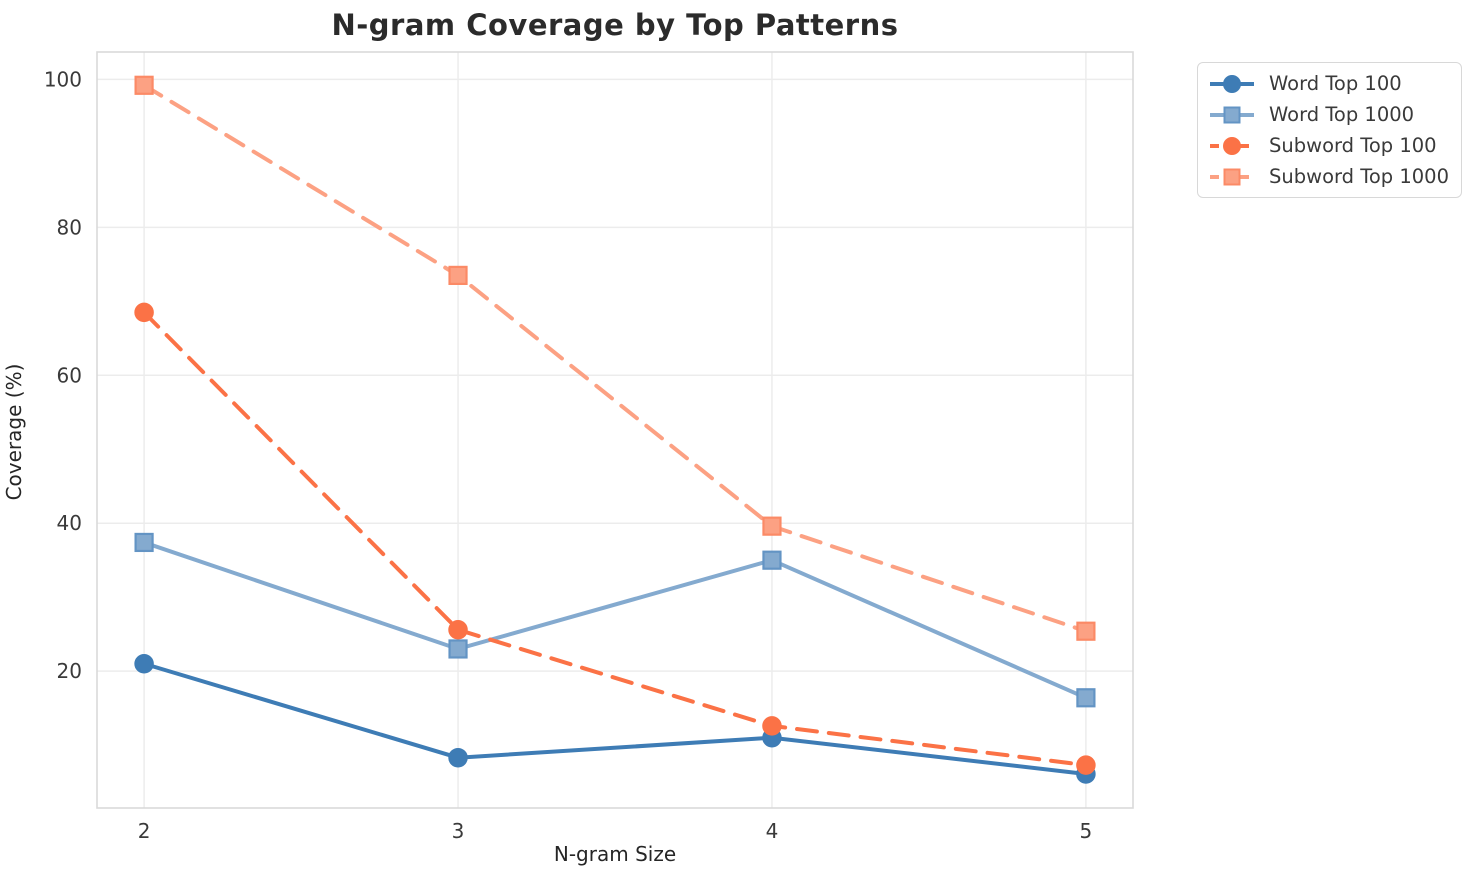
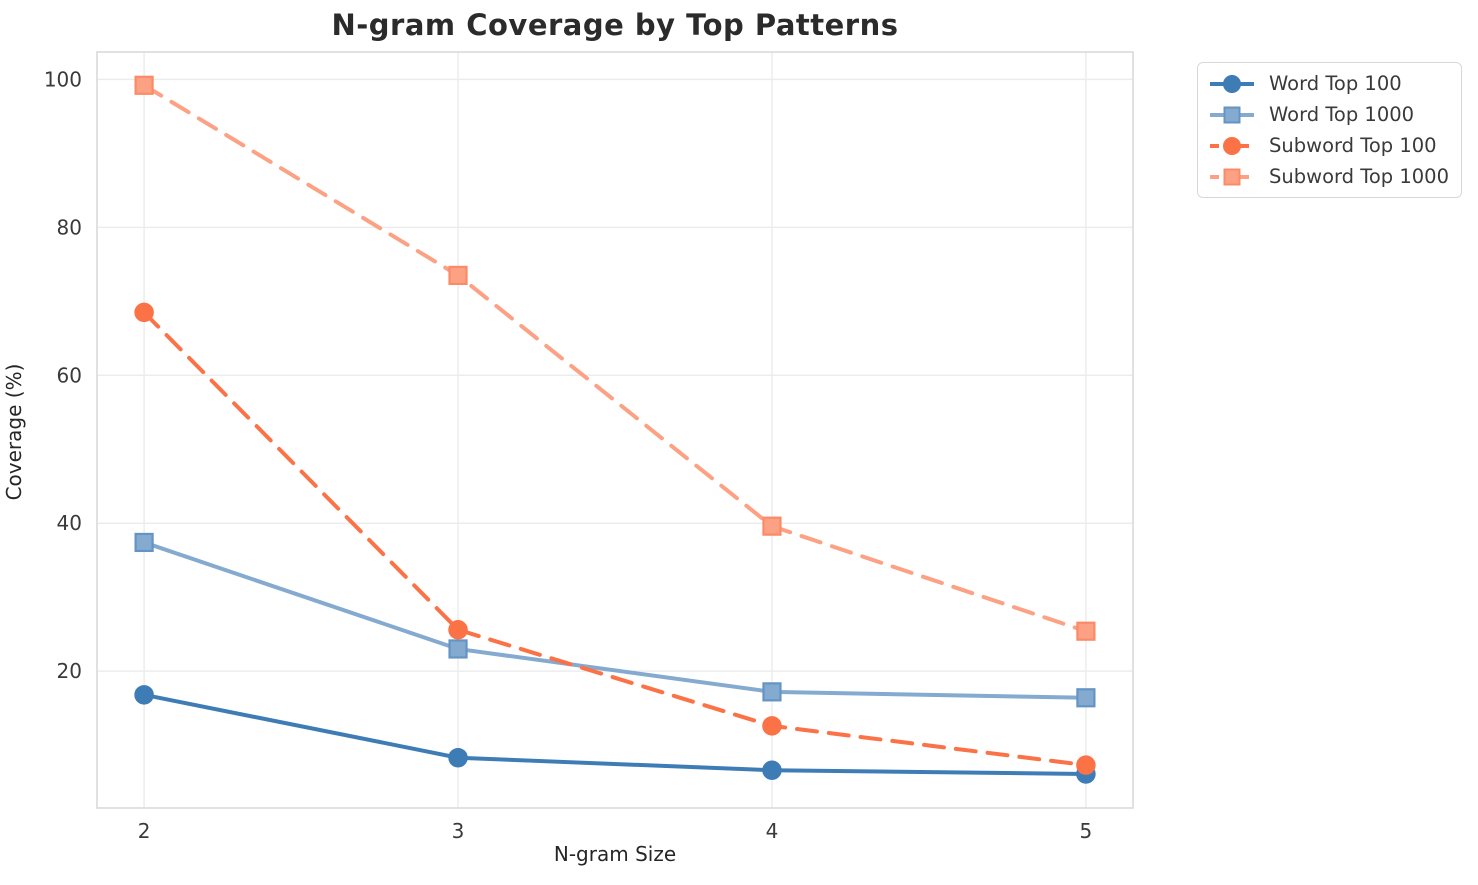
Word Top 100/2: 21 -> 17
Word Top 100/4: 11 -> 7
Word Top 1000/4: 35 -> 17
